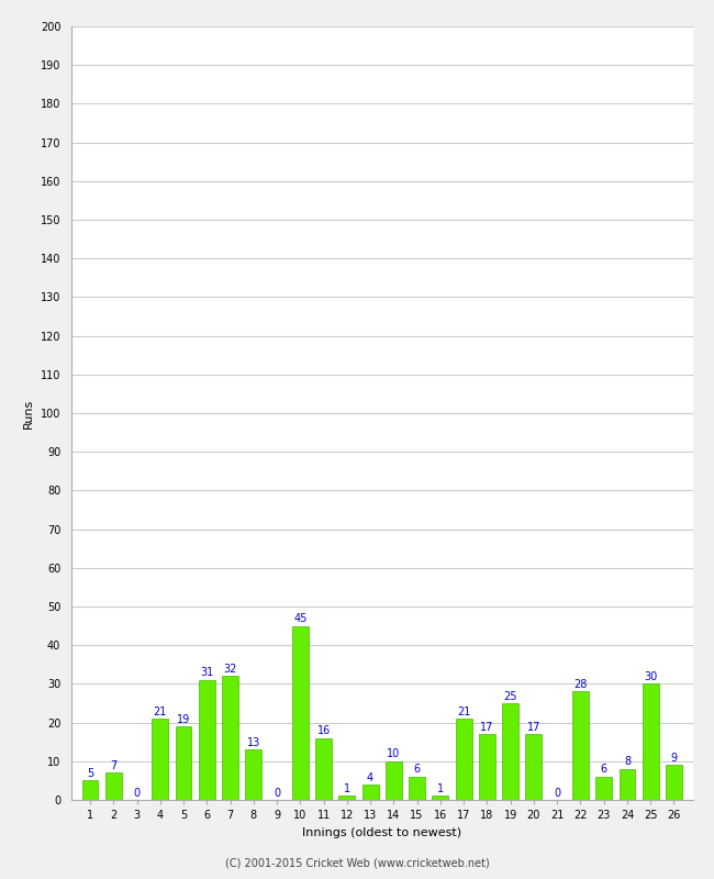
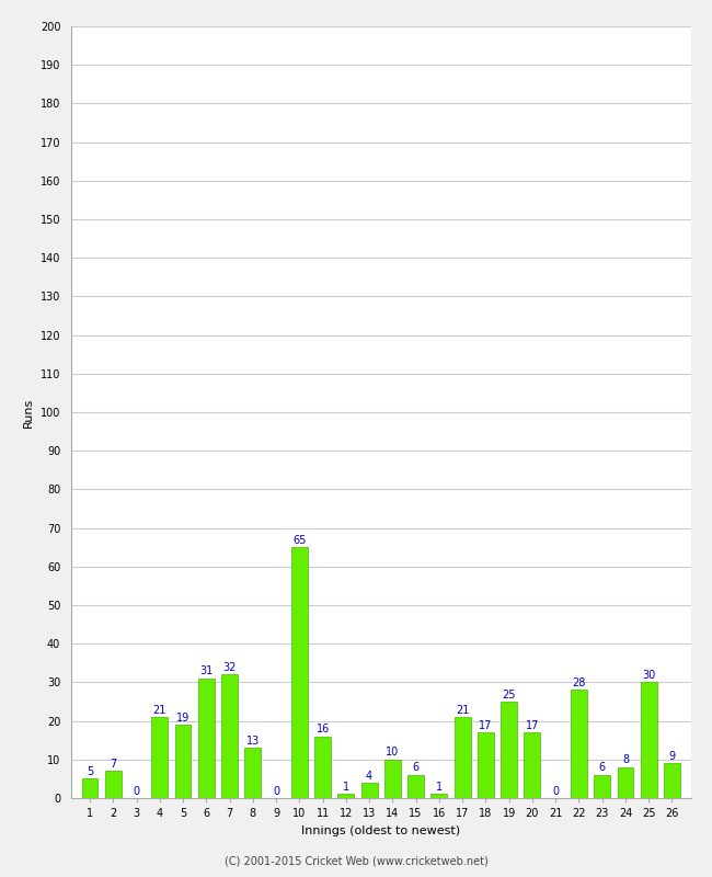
10: 45 -> 65
